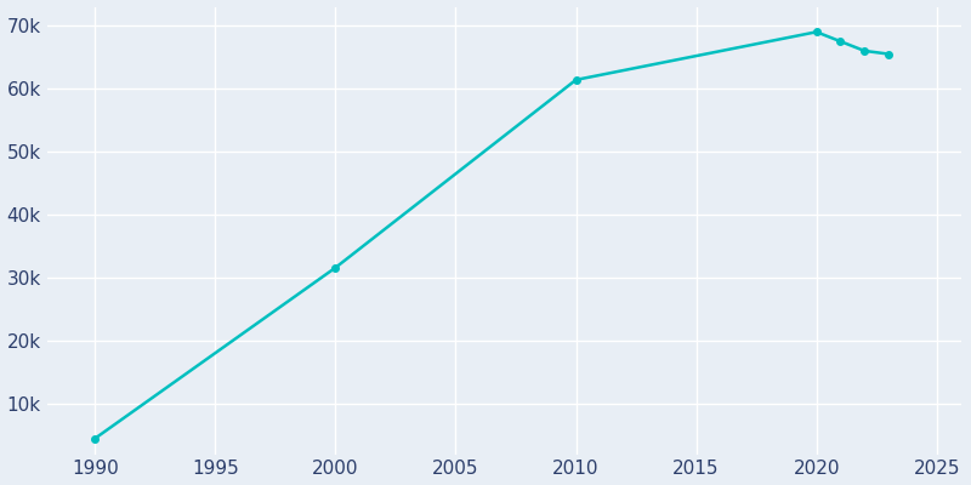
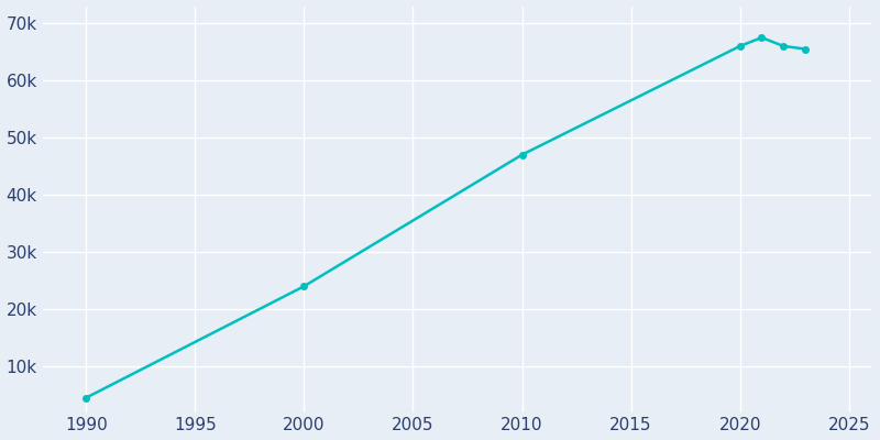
2000: 31.6k -> 24.0k
2010: 61.4k -> 47.0k
2020: 69.0k -> 66.0k
